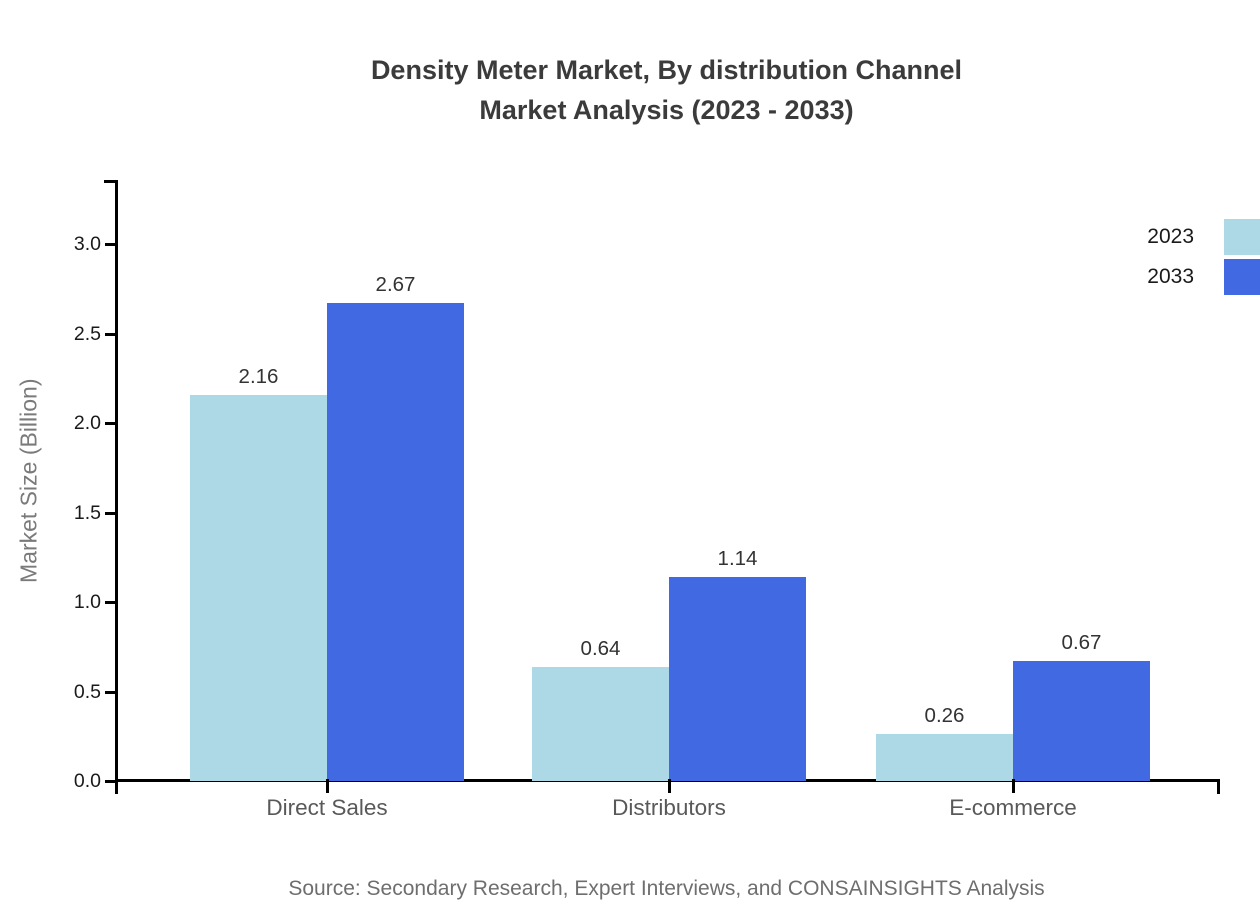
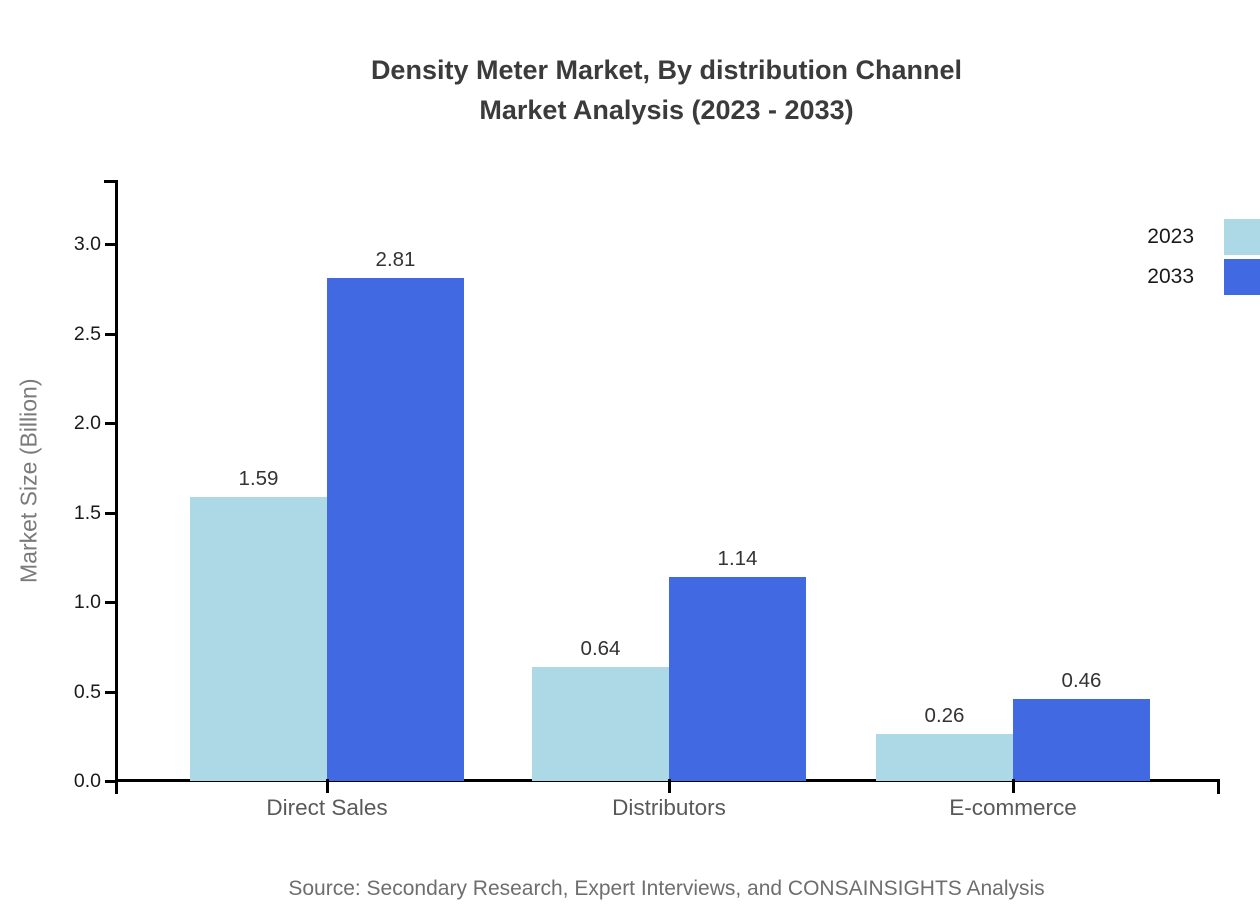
2023/Direct Sales: 2.16 -> 1.59
2033/Direct Sales: 2.67 -> 2.81
2033/E-commerce: 0.67 -> 0.46
